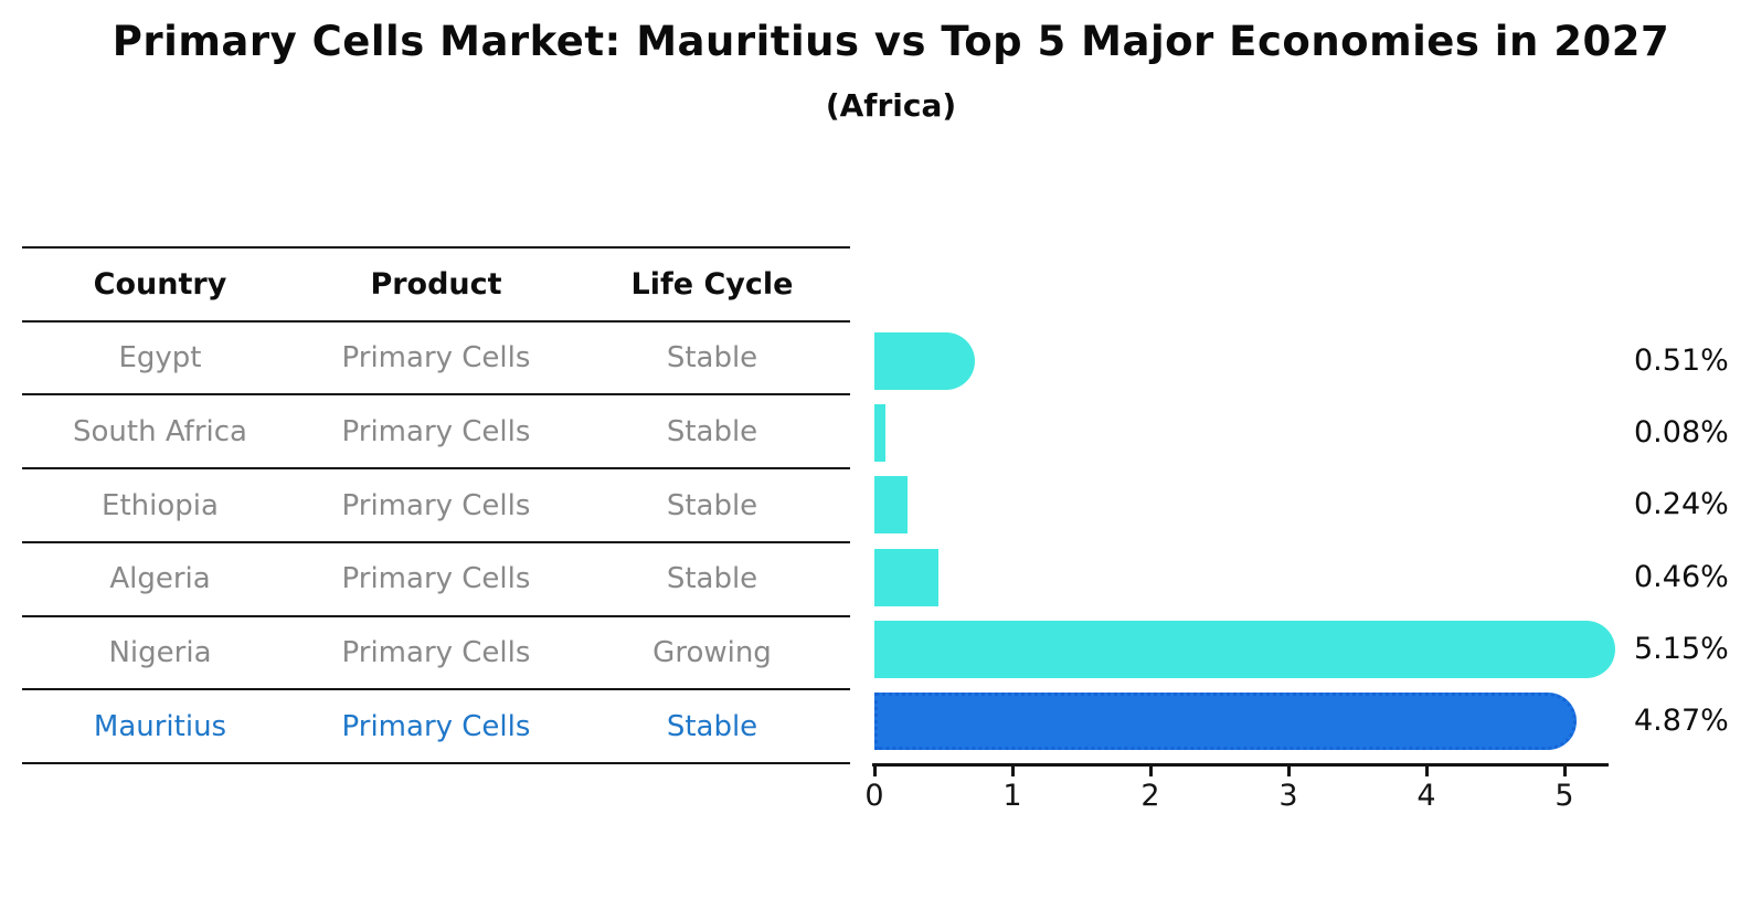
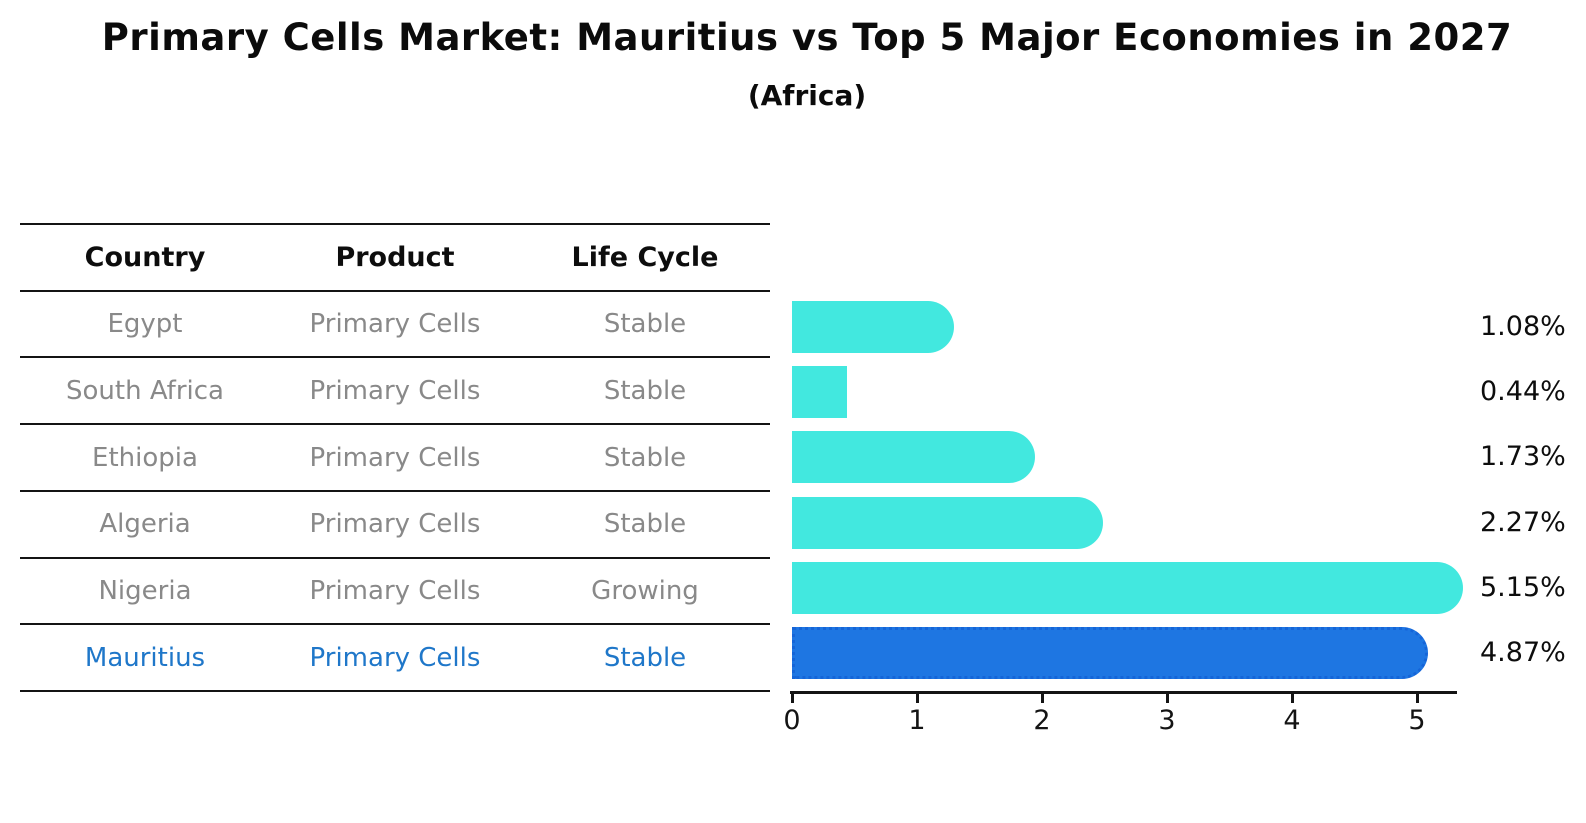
Egypt: 0.51% -> 1.08%
South Africa: 0.08% -> 0.44%
Ethiopia: 0.24% -> 1.73%
Algeria: 0.46% -> 2.27%
